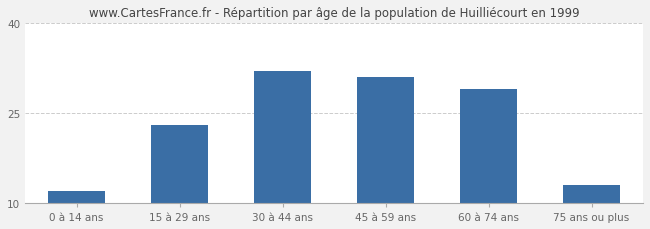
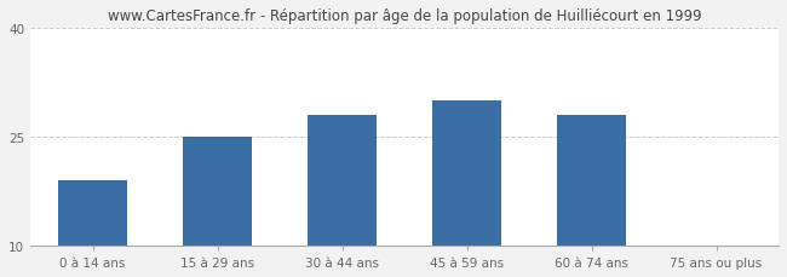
0 à 14 ans: 12 -> 19
15 à 29 ans: 23 -> 25
30 à 44 ans: 32 -> 28
45 à 59 ans: 31 -> 30
60 à 74 ans: 29 -> 28
75 ans ou plus: 13 -> 10
